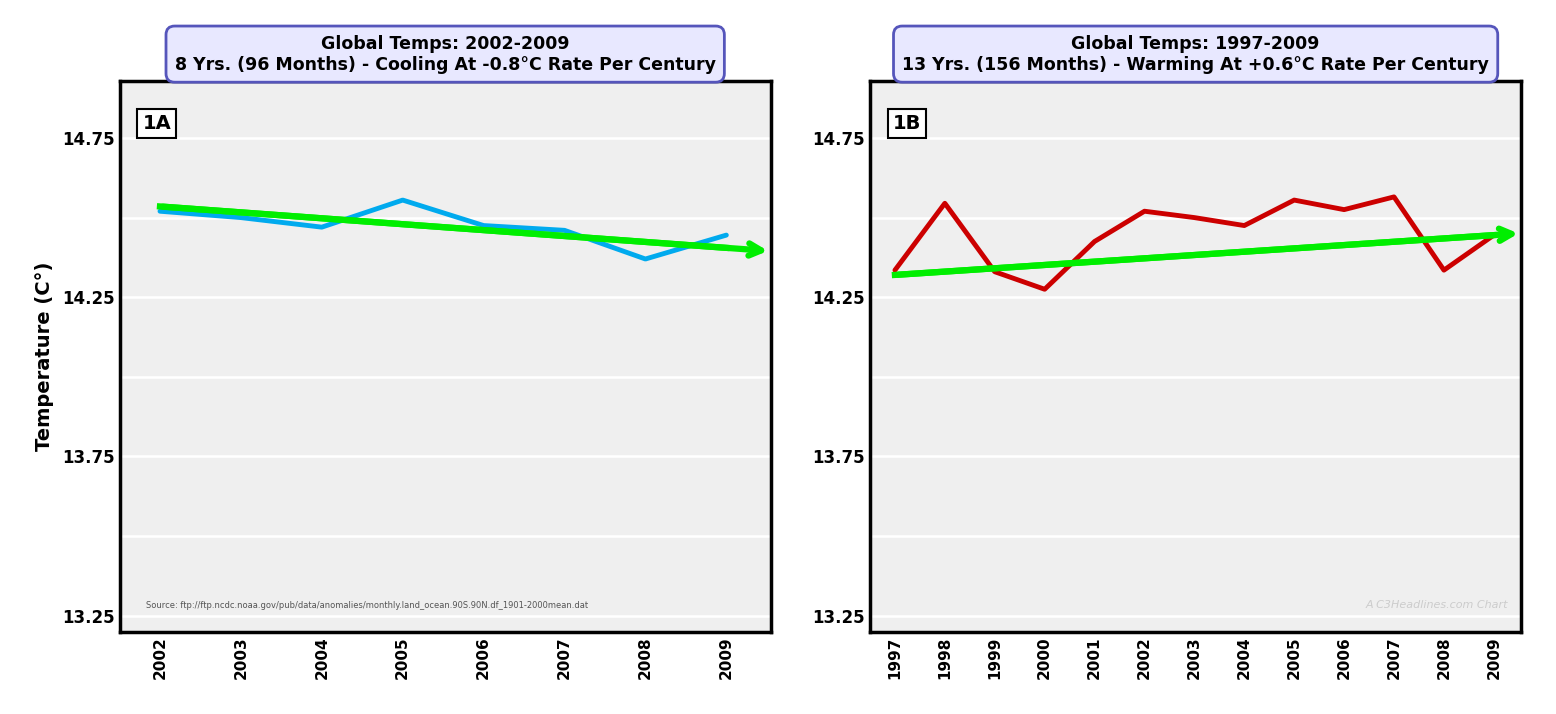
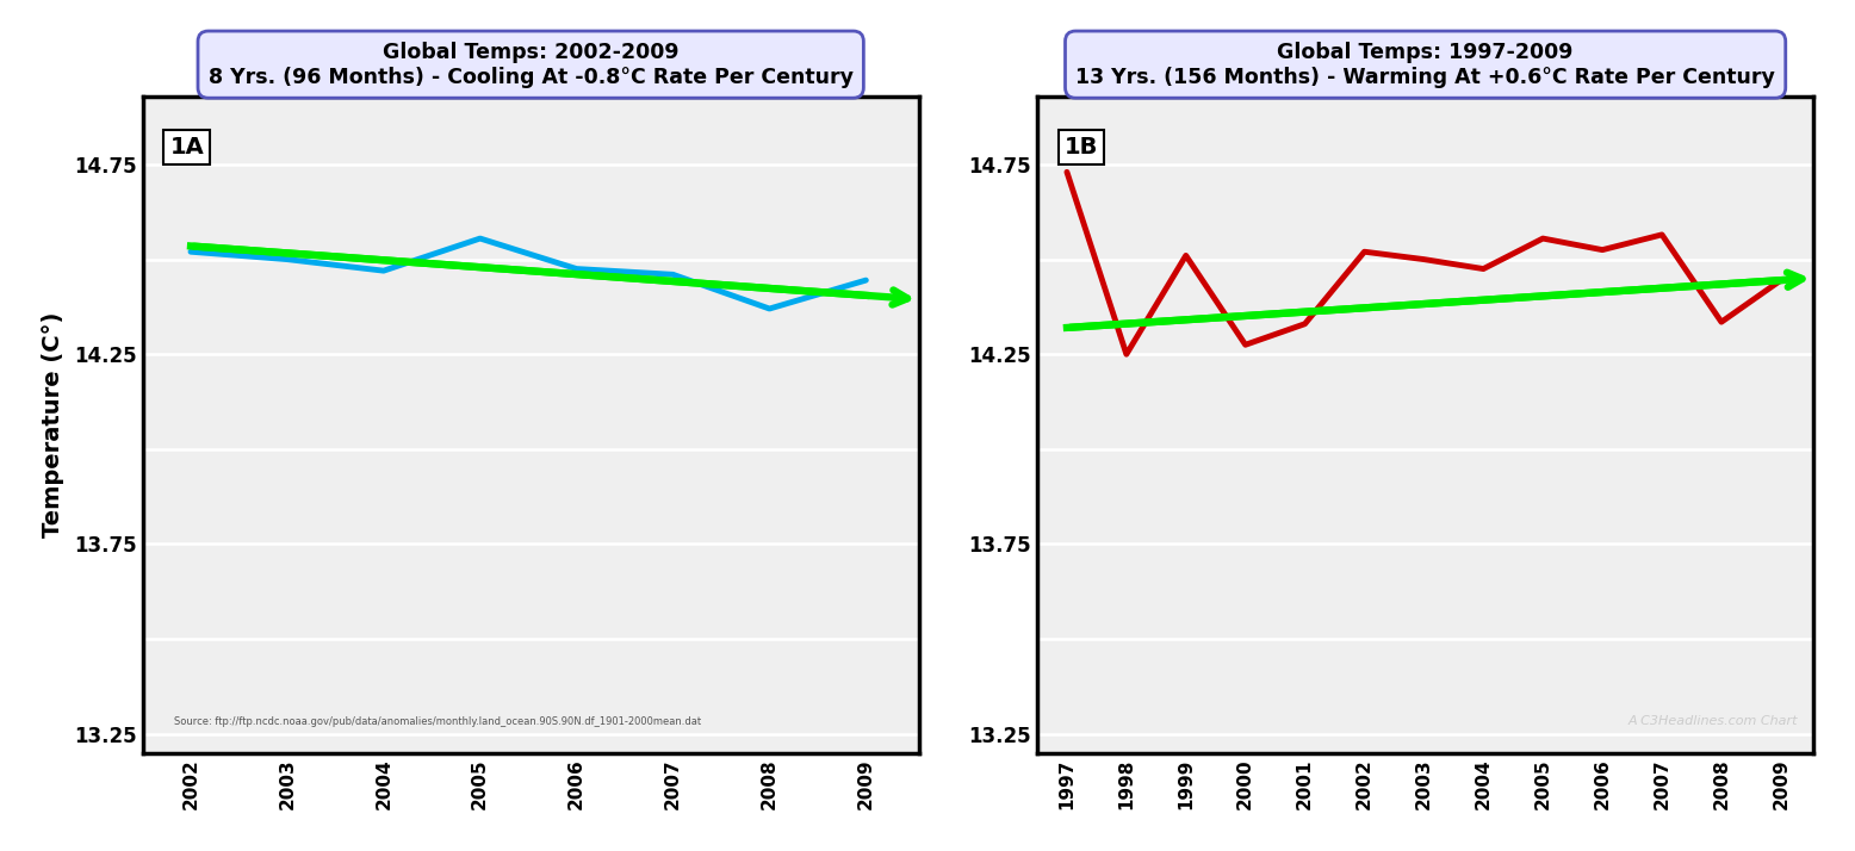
1997: 14.335 -> 14.730
1998: 14.545 -> 14.250
1999: 14.330 -> 14.510
2001: 14.425 -> 14.330
